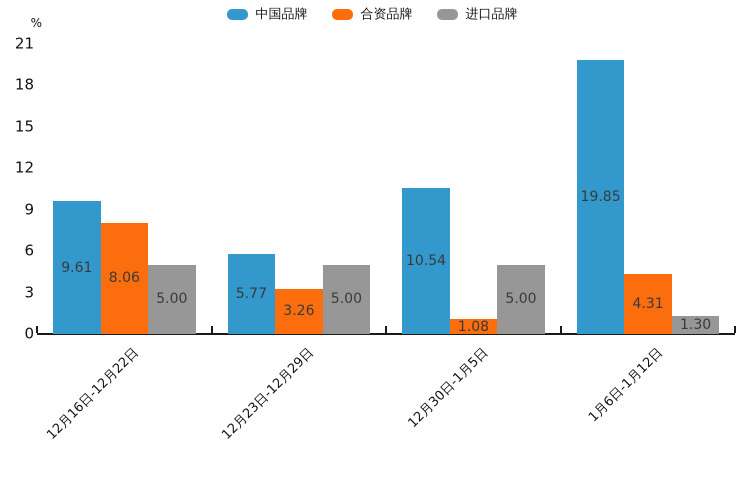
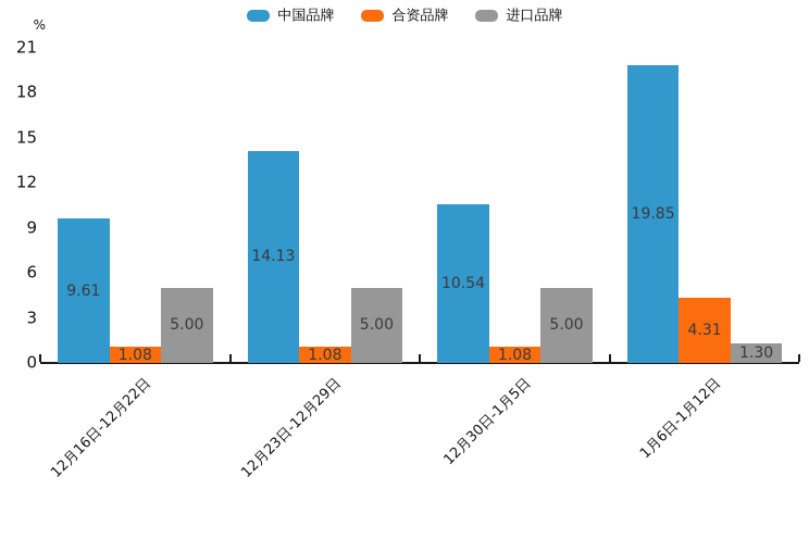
合资品牌/12月16日-12月22日: 8.06 -> 1.08
中国品牌/12月23日-12月29日: 5.77 -> 14.13
合资品牌/12月23日-12月29日: 3.26 -> 1.08
